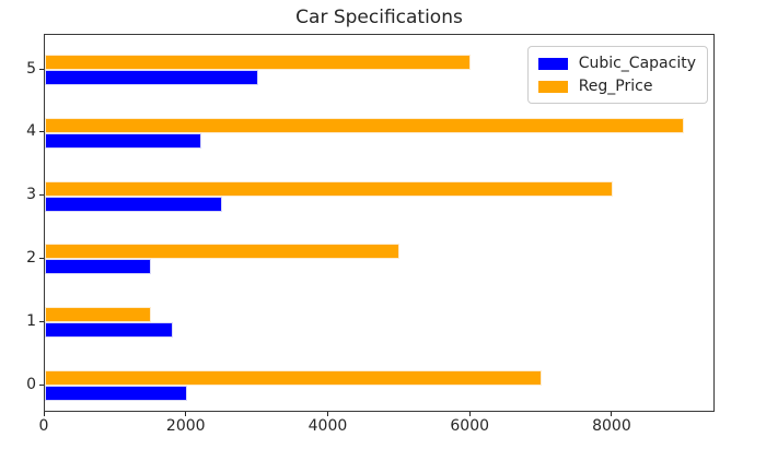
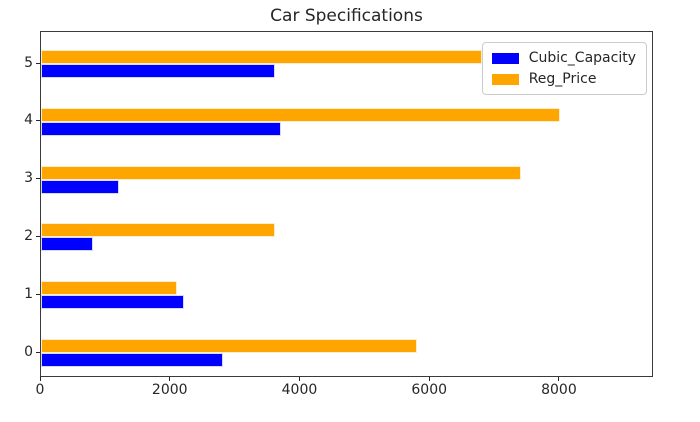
Cubic_Capacity/0: 2000 -> 2800
Reg_Price/0: 7000 -> 5800
Cubic_Capacity/1: 1800 -> 2200
Reg_Price/1: 1500 -> 2100
Cubic_Capacity/2: 1500 -> 800
Reg_Price/2: 5000 -> 3600
Cubic_Capacity/3: 2500 -> 1200
Reg_Price/3: 8000 -> 7400
Cubic_Capacity/4: 2200 -> 3700
Reg_Price/4: 9000 -> 8000
Cubic_Capacity/5: 3000 -> 3600
Reg_Price/5: 6000 -> 6800
